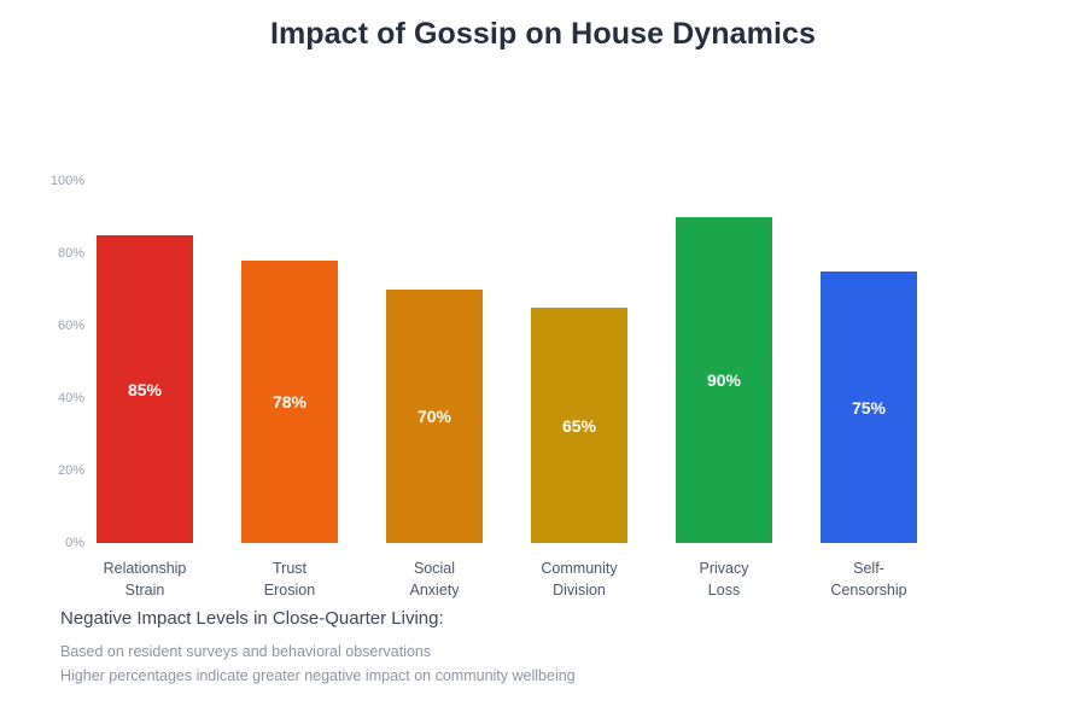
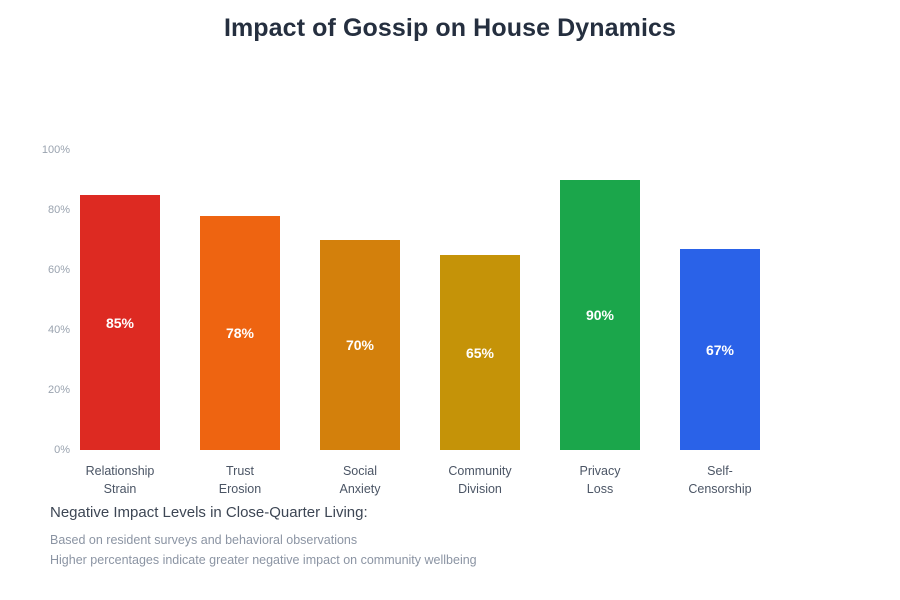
Self- Censorship: 75% -> 67%
